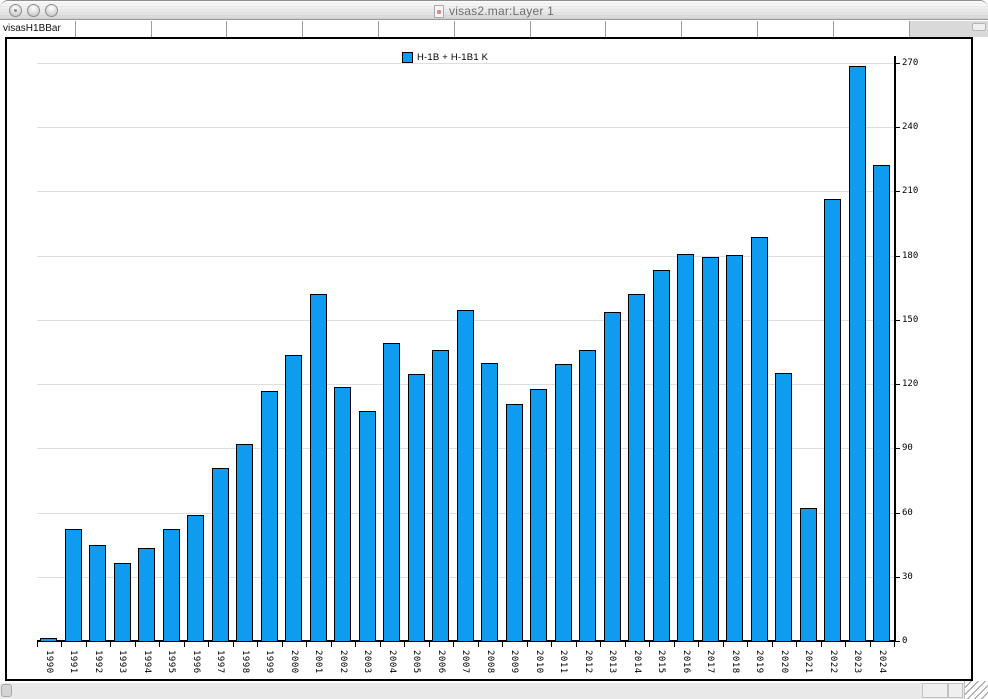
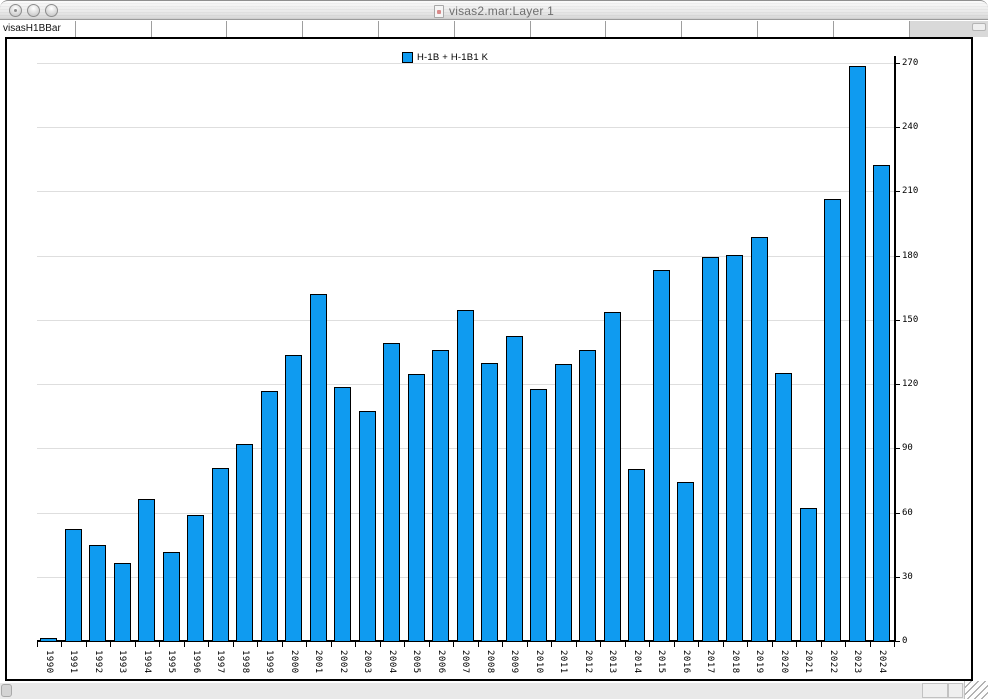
1994: 43 -> 66
1995: 52 -> 41
2009: 110 -> 142
2014: 161 -> 80
2016: 180 -> 74
